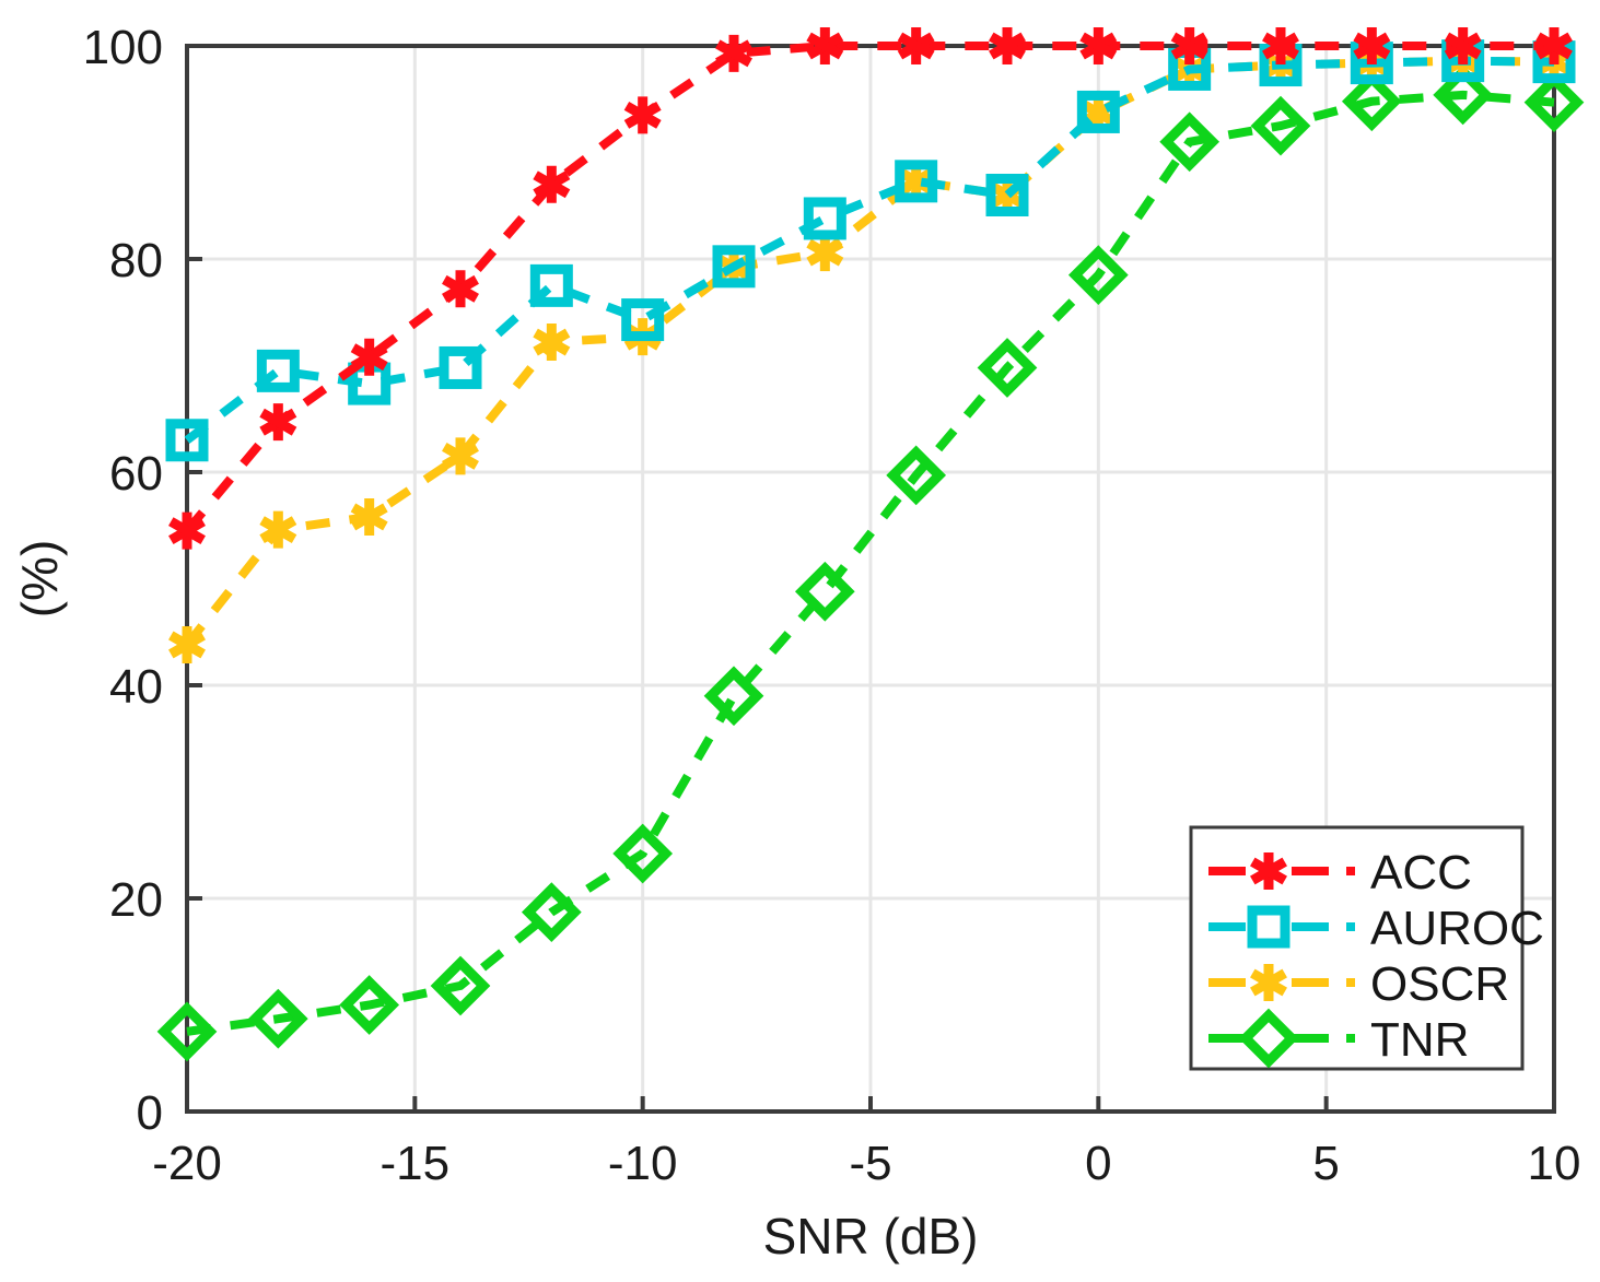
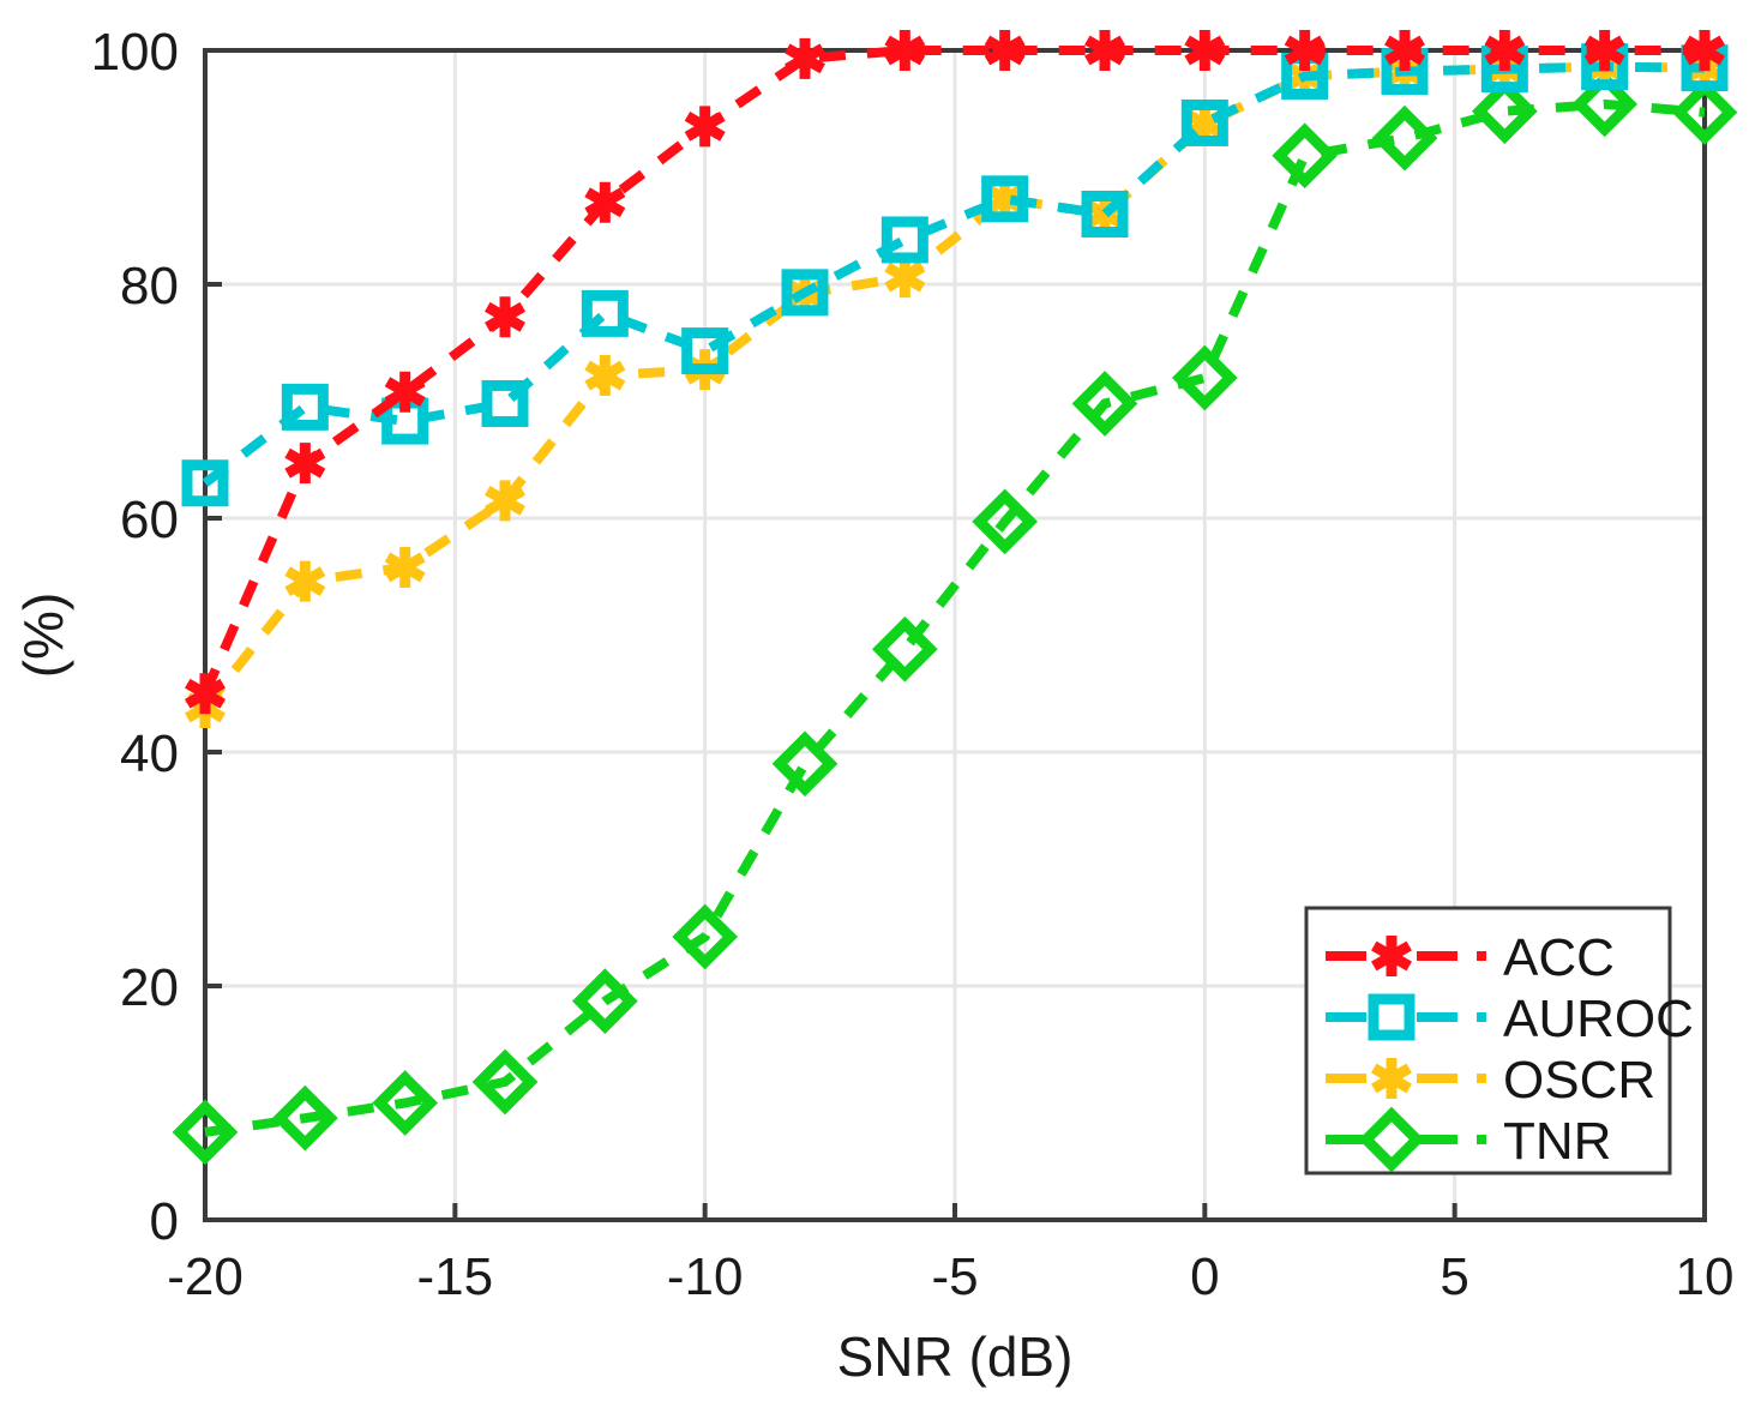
ACC/-20: 54 -> 45
TNR/0: 78 -> 72
